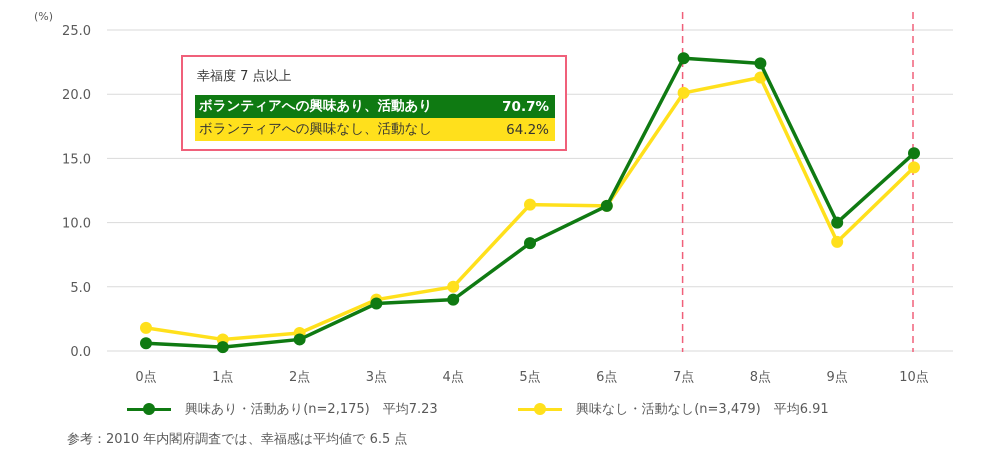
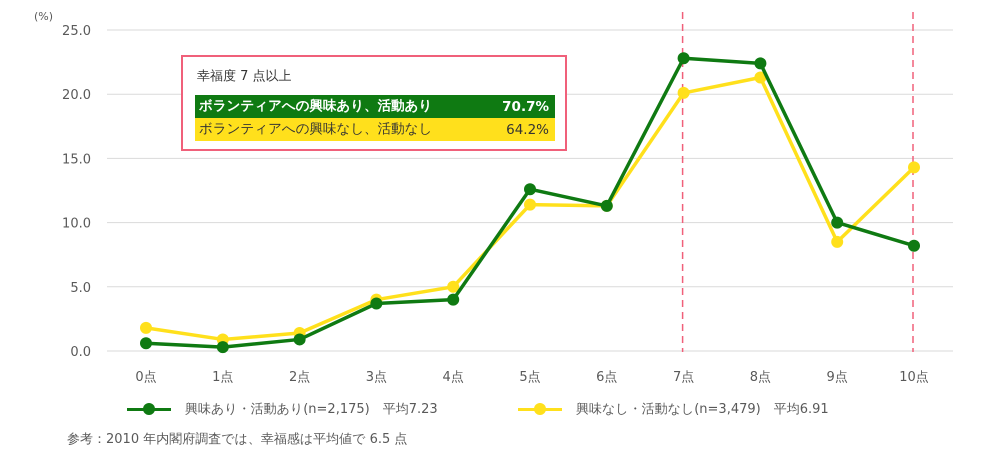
興味あり・活動あり(n=2,175) 平均7.23/5点: 8.4 -> 12.6
興味あり・活動あり(n=2,175) 平均7.23/10点: 15.4 -> 8.2
